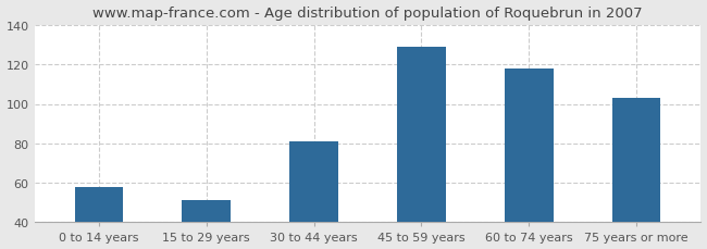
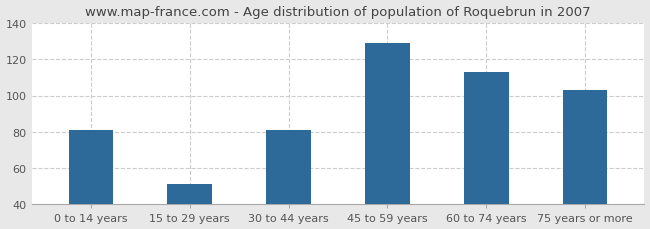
0 to 14 years: 58 -> 81
60 to 74 years: 118 -> 113
